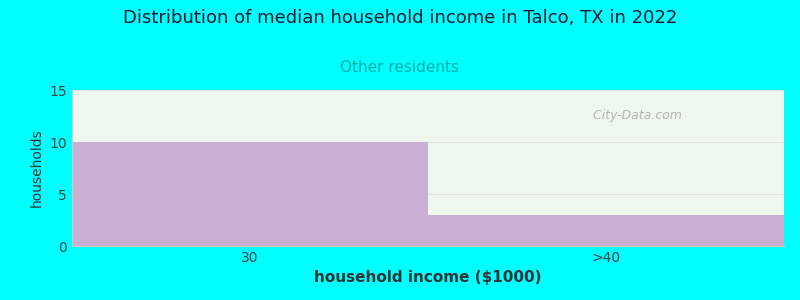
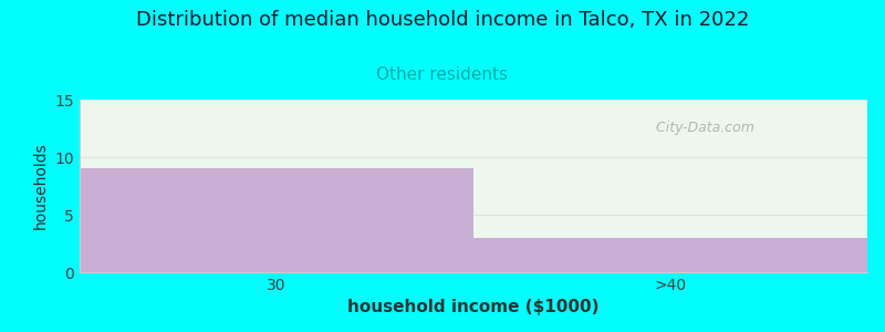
30: 10 -> 9
